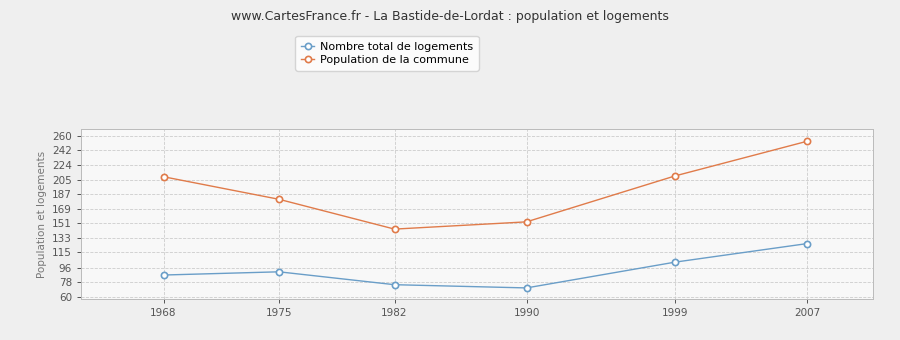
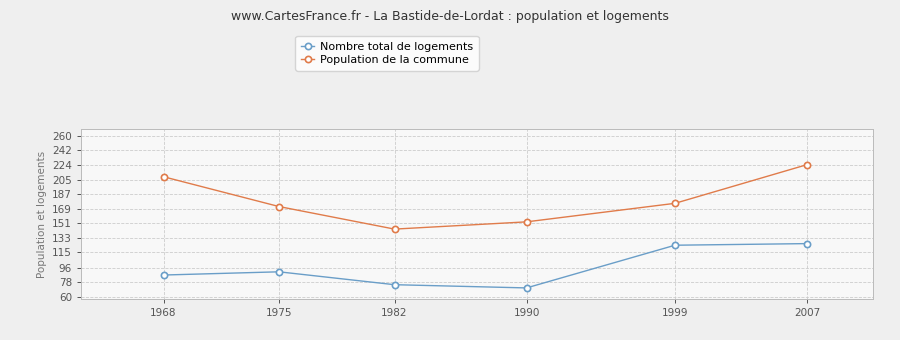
Population de la commune/1975: 181 -> 172
Nombre total de logements/1999: 103 -> 124
Population de la commune/1999: 210 -> 176
Population de la commune/2007: 253 -> 224
